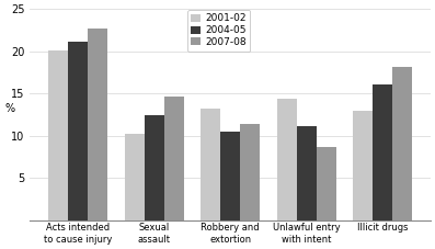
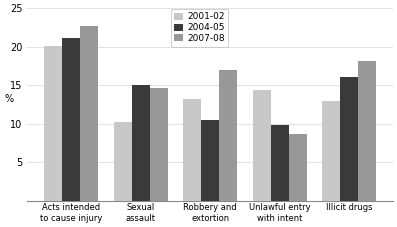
2004-05/Sexual assault: 12.4 -> 15.0
2007-08/Robbery and extortion: 11.4 -> 17.0
2004-05/Unlawful entry with intent: 11.1 -> 9.8
